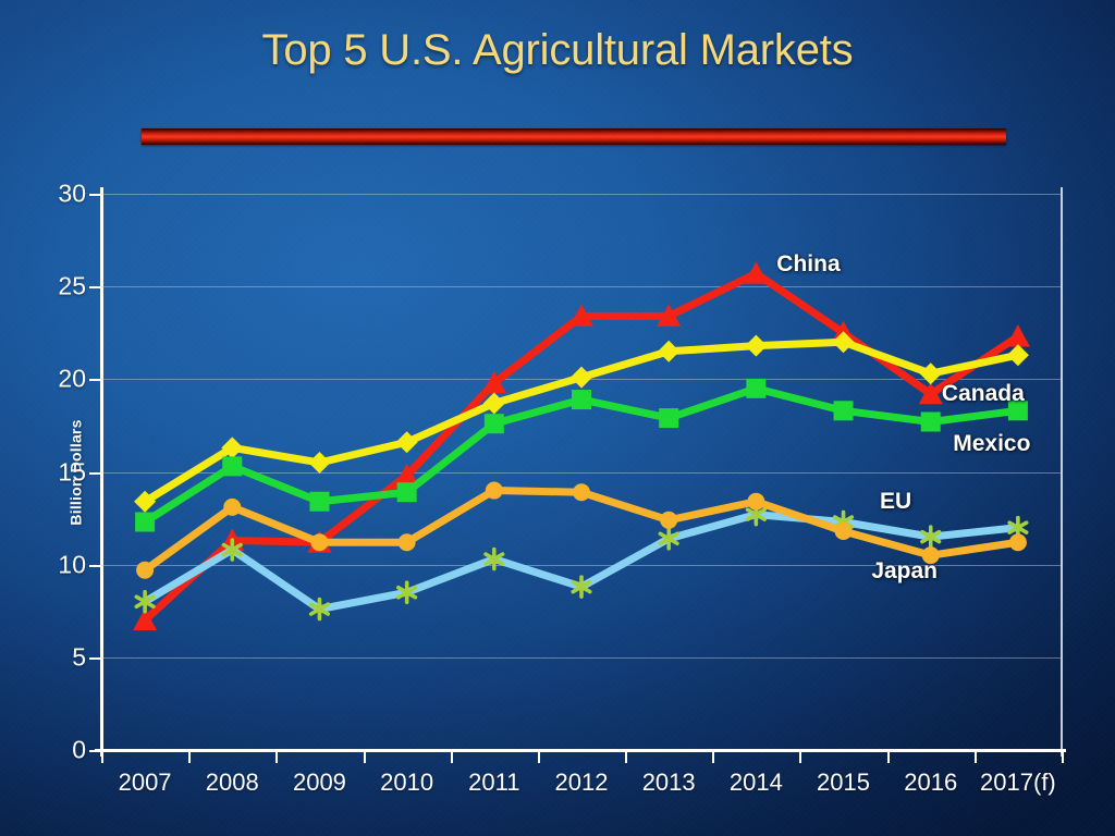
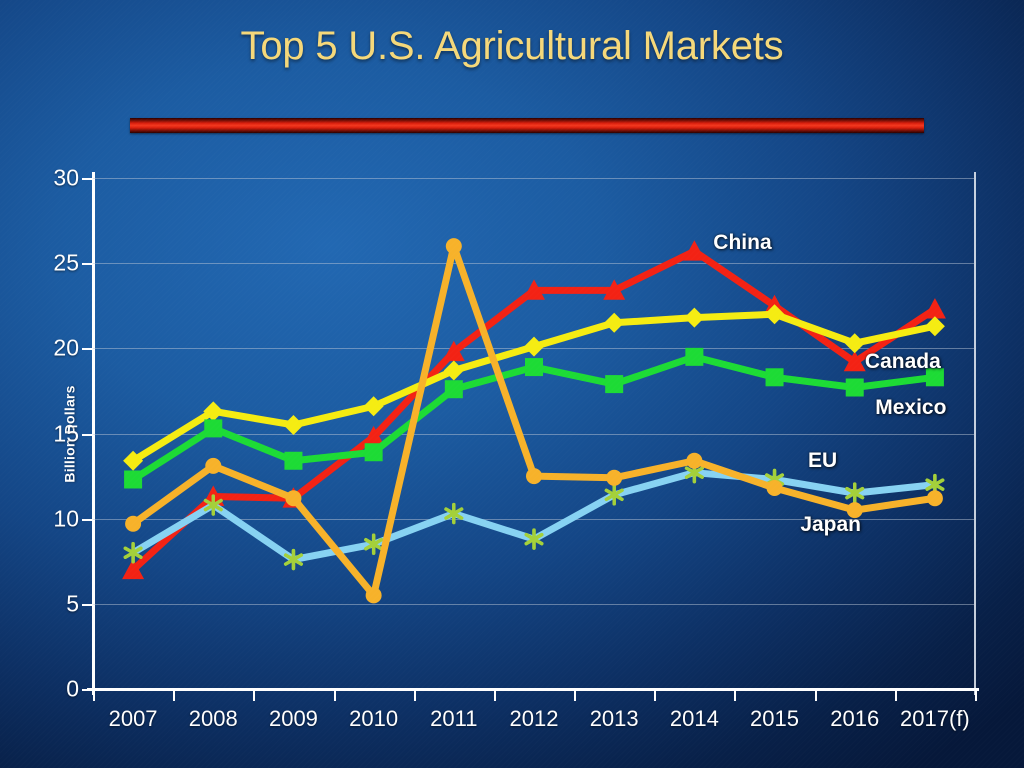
Japan/2010: 11.2 -> 5.5
Japan/2011: 14.0 -> 26.0
Japan/2012: 13.9 -> 12.5
